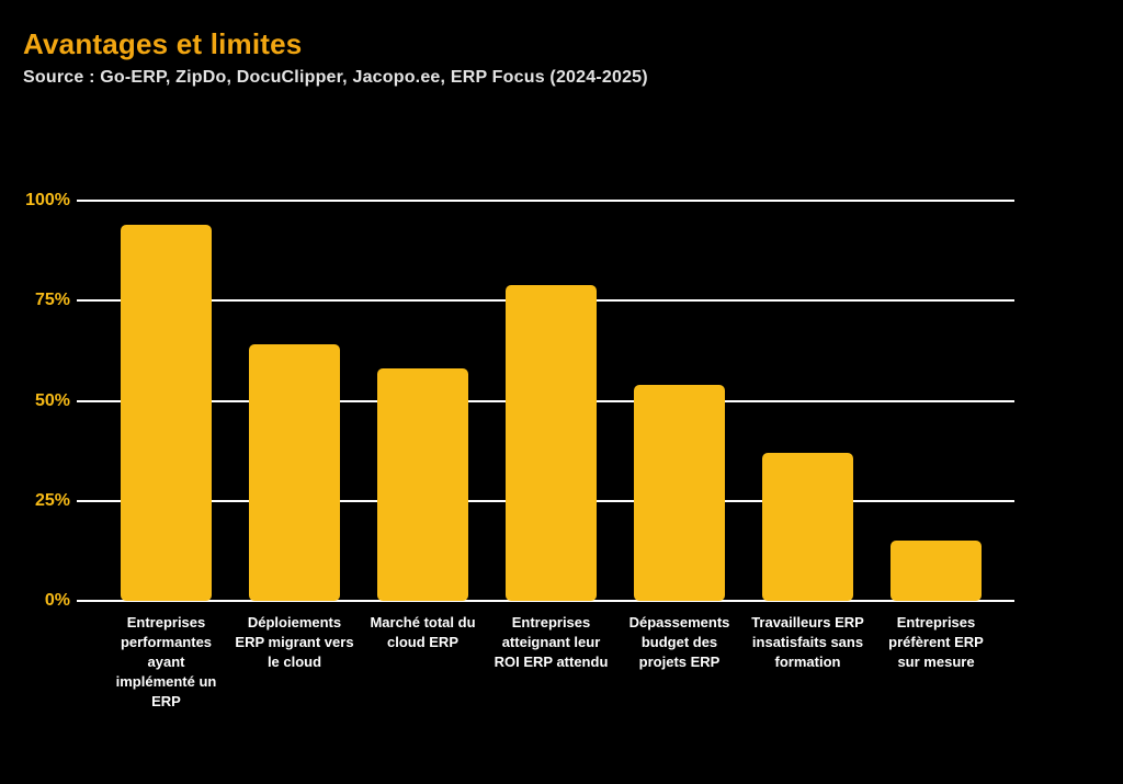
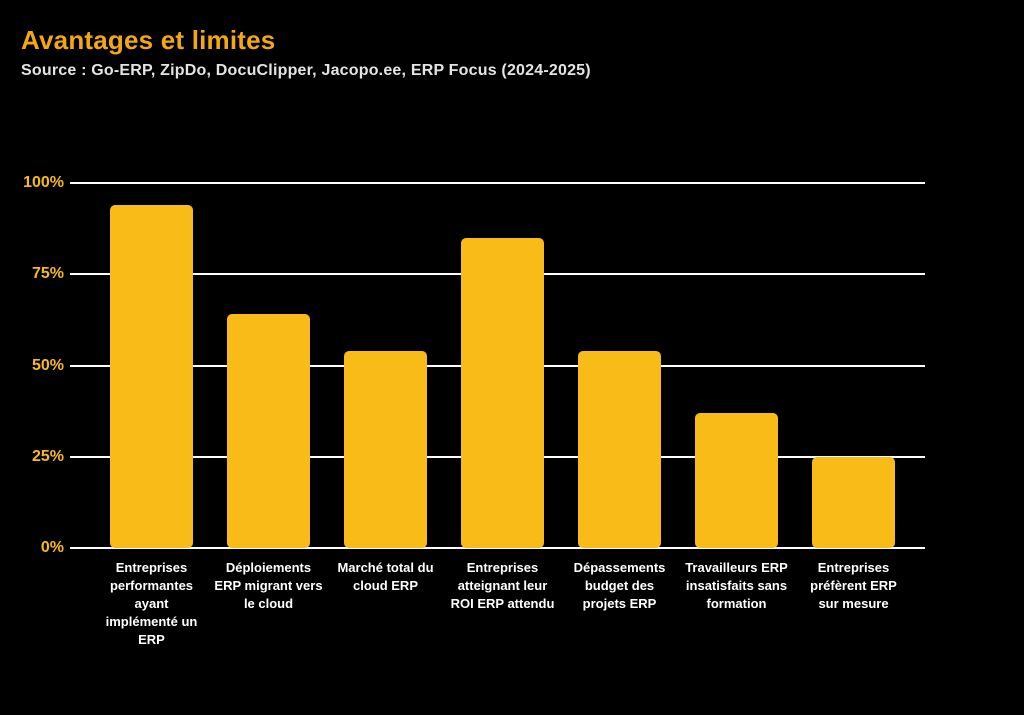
Marché total du cloud ERP: 58% -> 54%
Entreprises atteignant leur ROI ERP attendu: 79% -> 85%
Entreprises préfèrent ERP sur mesure: 15% -> 25%
